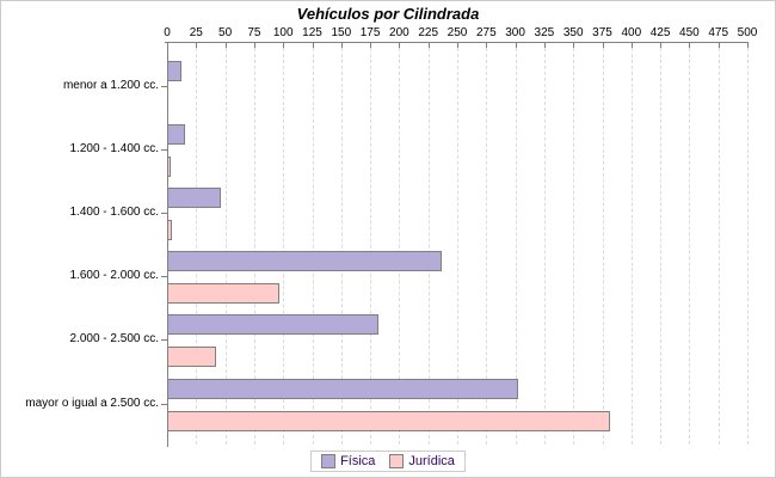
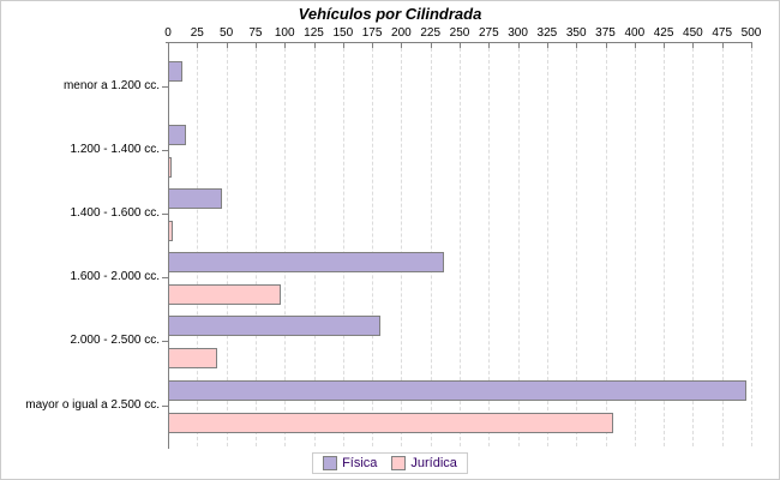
Física/mayor o igual a 2.500 cc.: 300 -> 490
